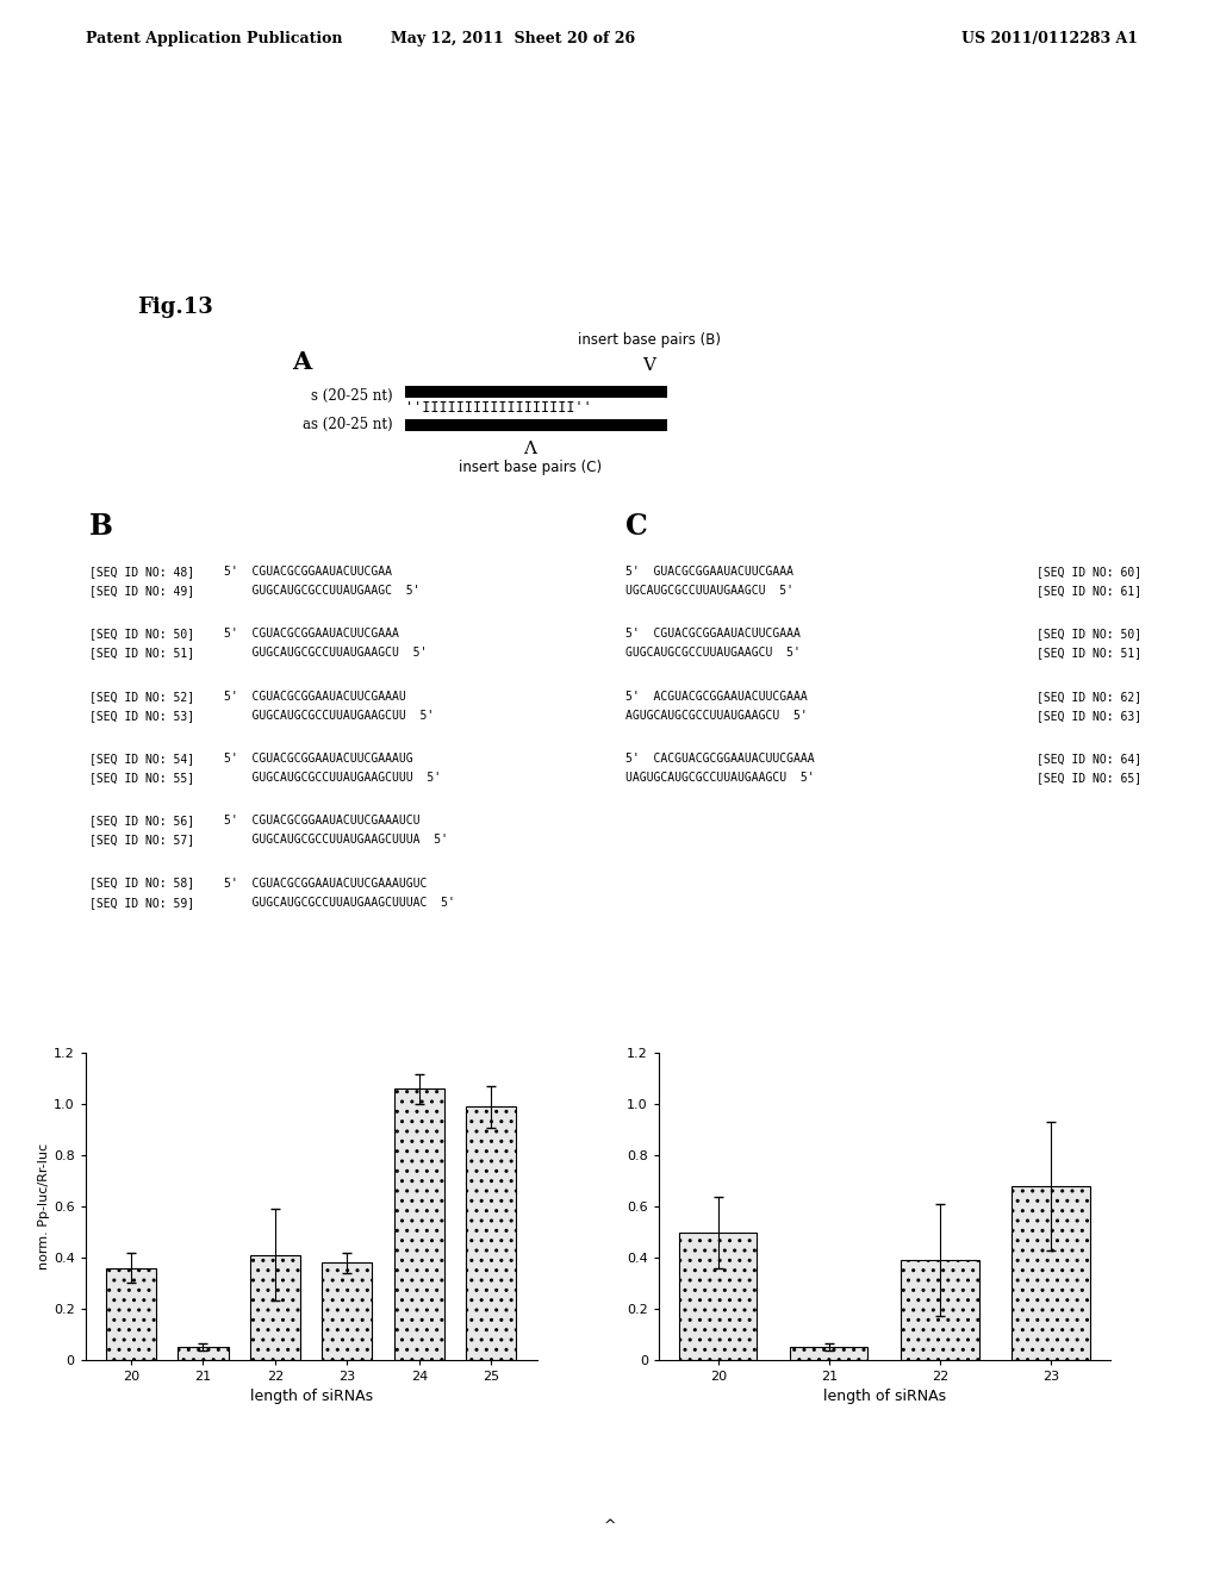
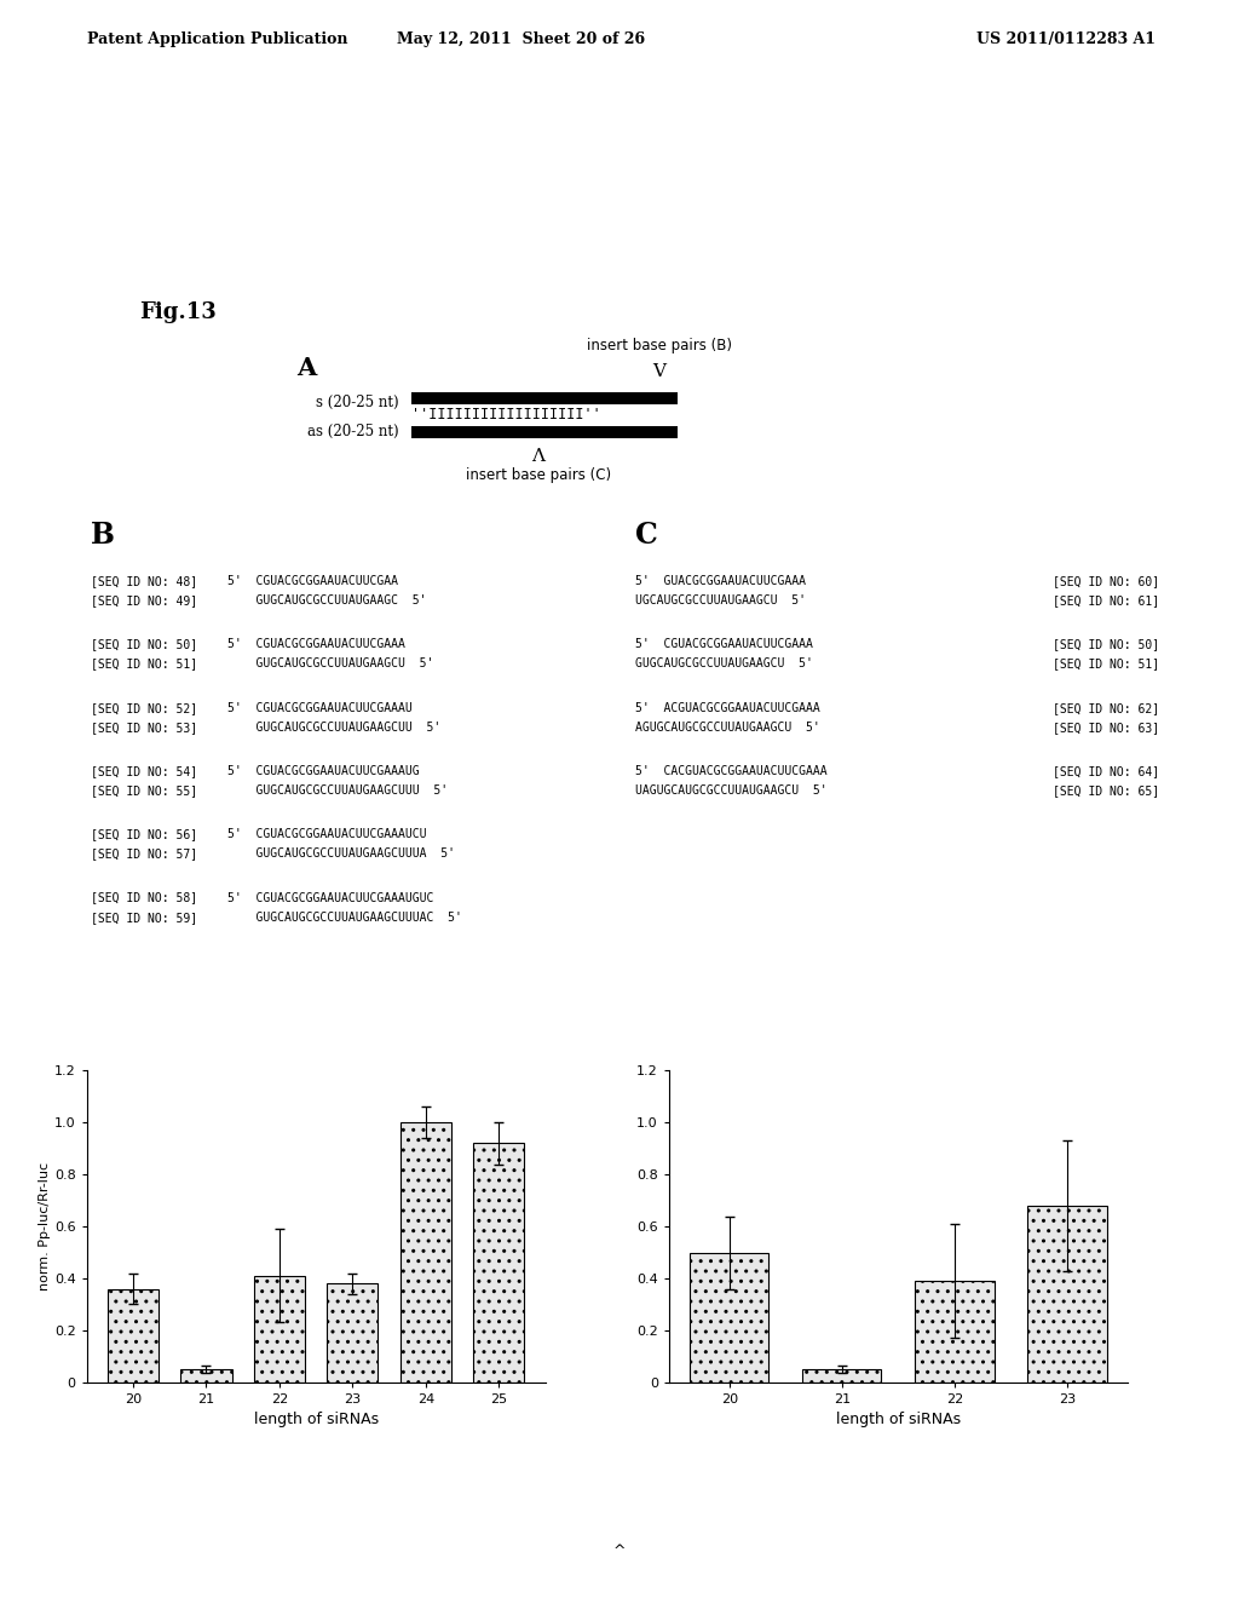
24: 1.06 -> 1.00
25: 0.99 -> 0.92
